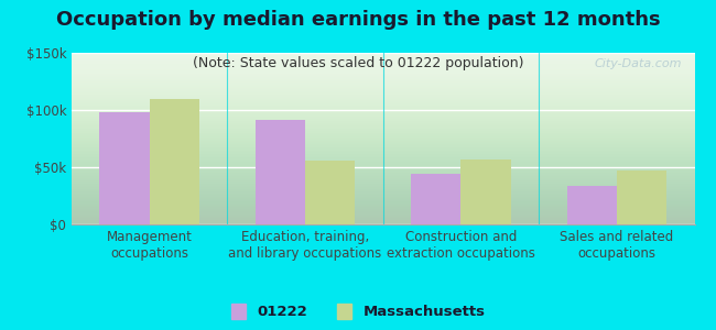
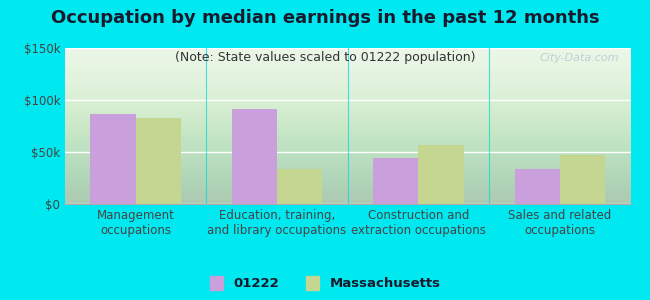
01222/Management occupations: $98k -> $87k
Massachusetts/Management occupations: $110k -> $83k
Massachusetts/Education, training, and library occupations: $56k -> $34k
